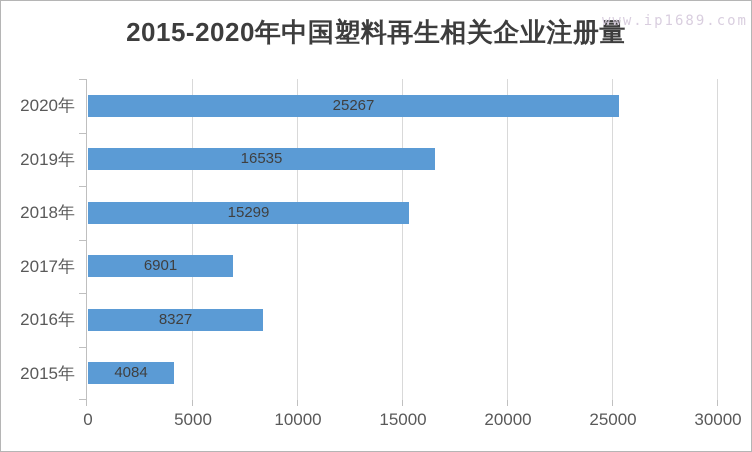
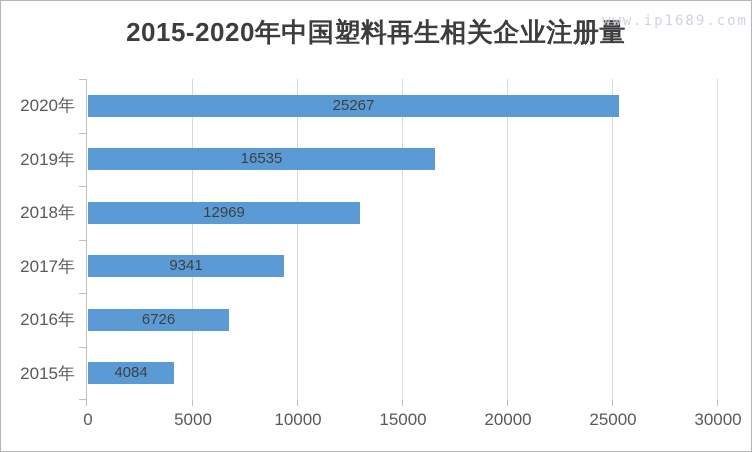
2018年: 15299 -> 12969
2017年: 6901 -> 9341
2016年: 8327 -> 6726
